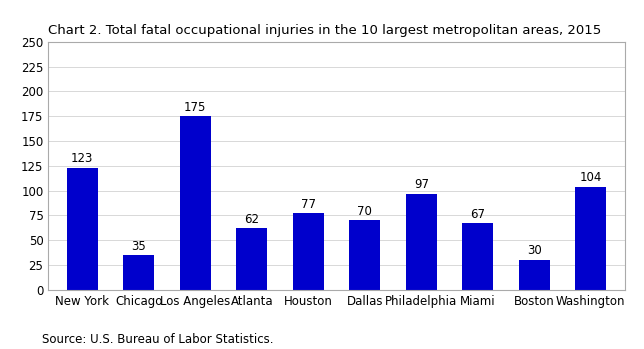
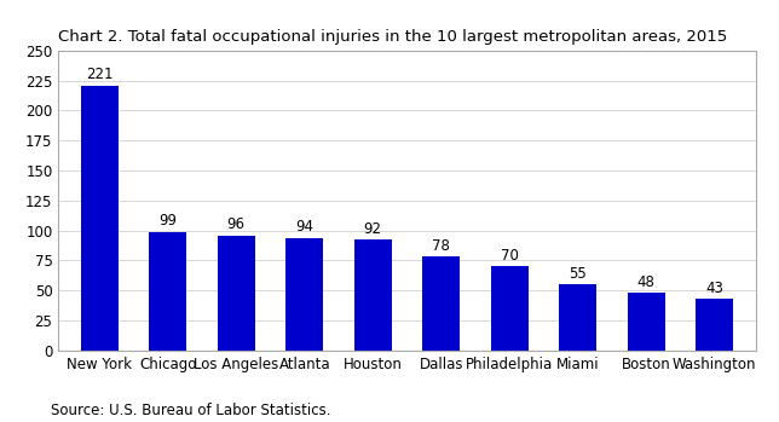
New York: 123 -> 221
Chicago: 35 -> 99
Los Angeles: 175 -> 96
Atlanta: 62 -> 94
Houston: 77 -> 92
Dallas: 70 -> 78
Philadelphia: 97 -> 70
Miami: 67 -> 55
Boston: 30 -> 48
Washington: 104 -> 43
